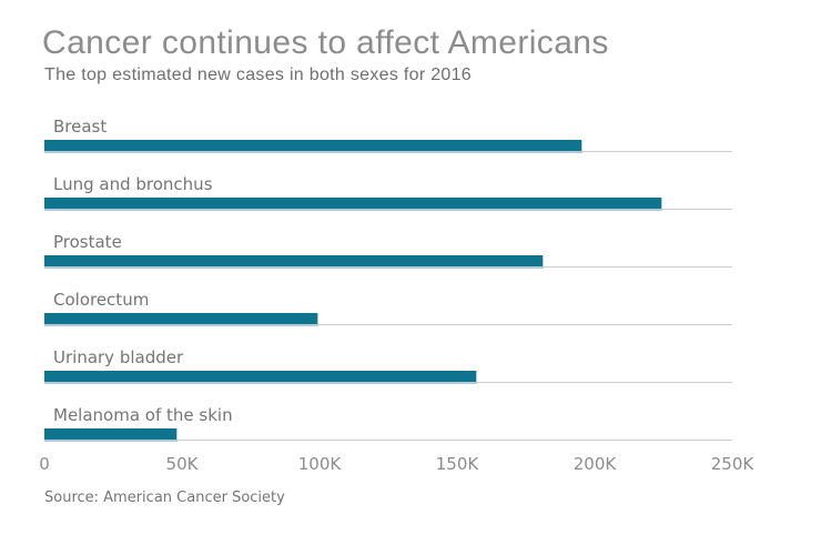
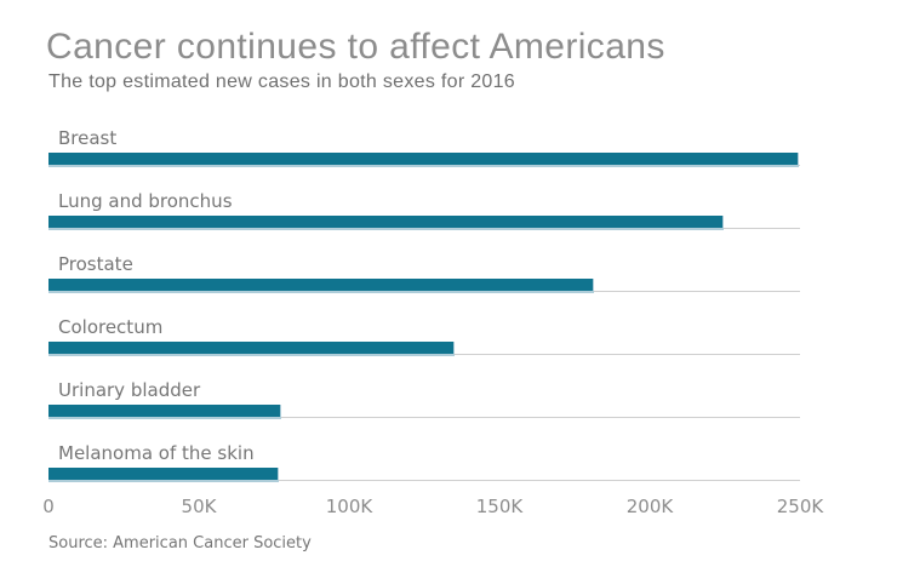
Breast: 195K -> 249K
Colorectum: 99K -> 134K
Urinary bladder: 157K -> 77K
Melanoma of the skin: 48K -> 76K
